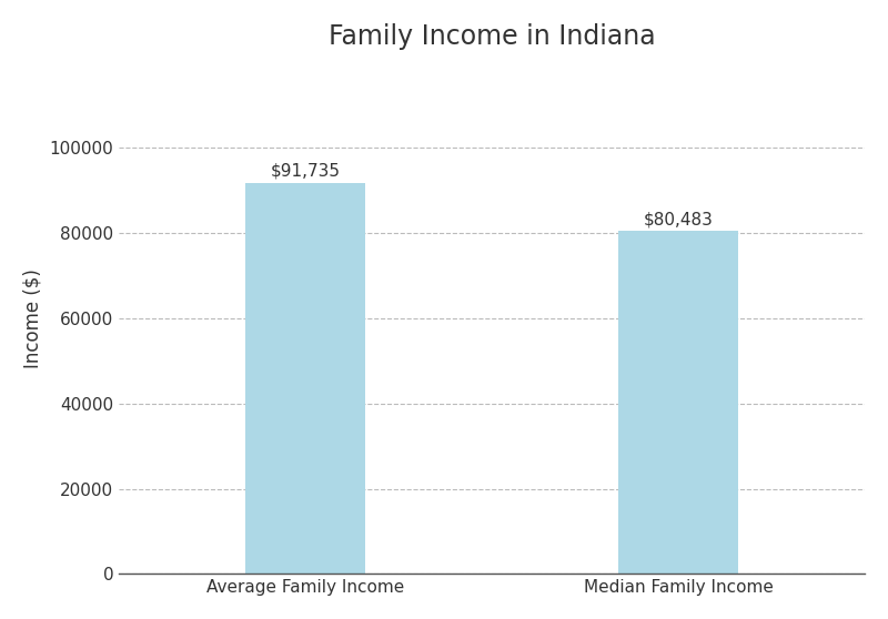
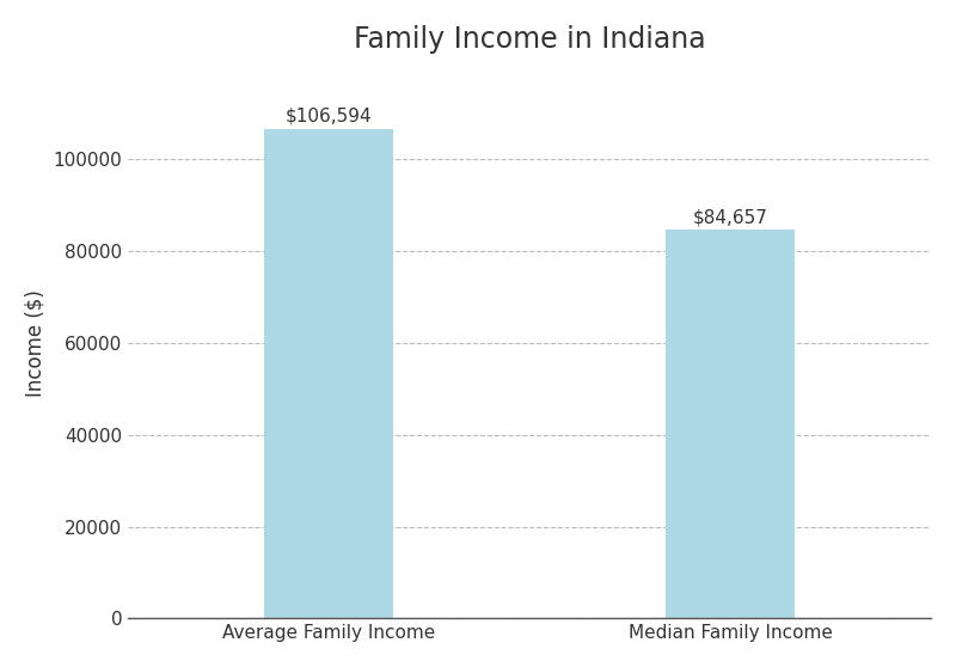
Average Family Income: $91,735 -> $106,594
Median Family Income: $80,483 -> $84,657
